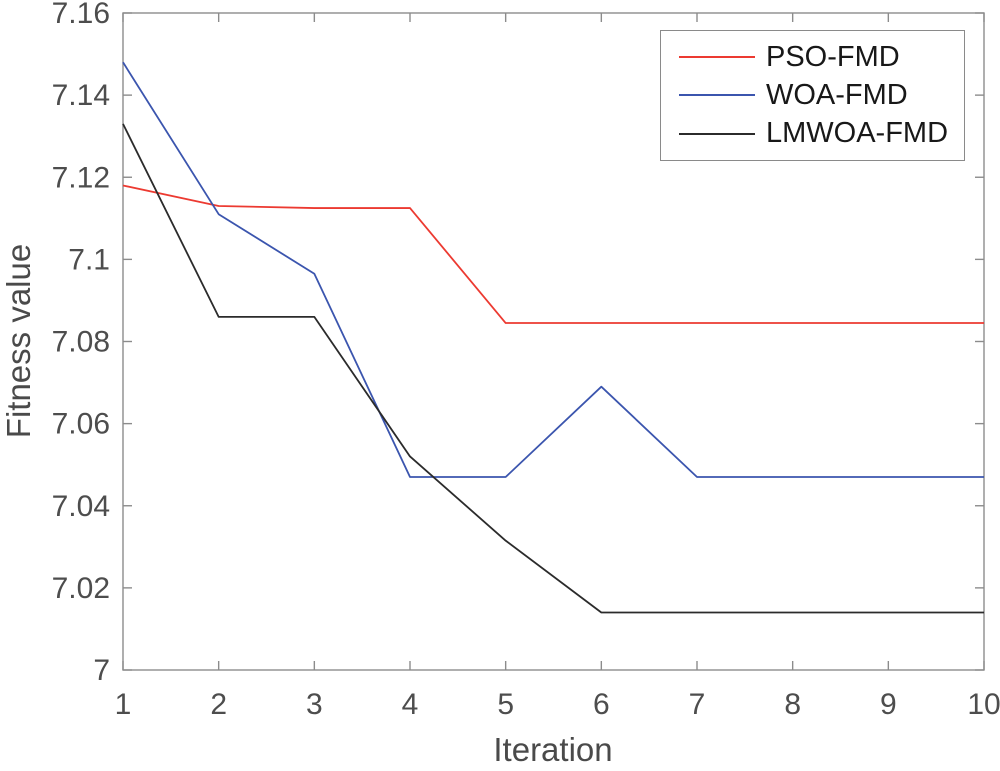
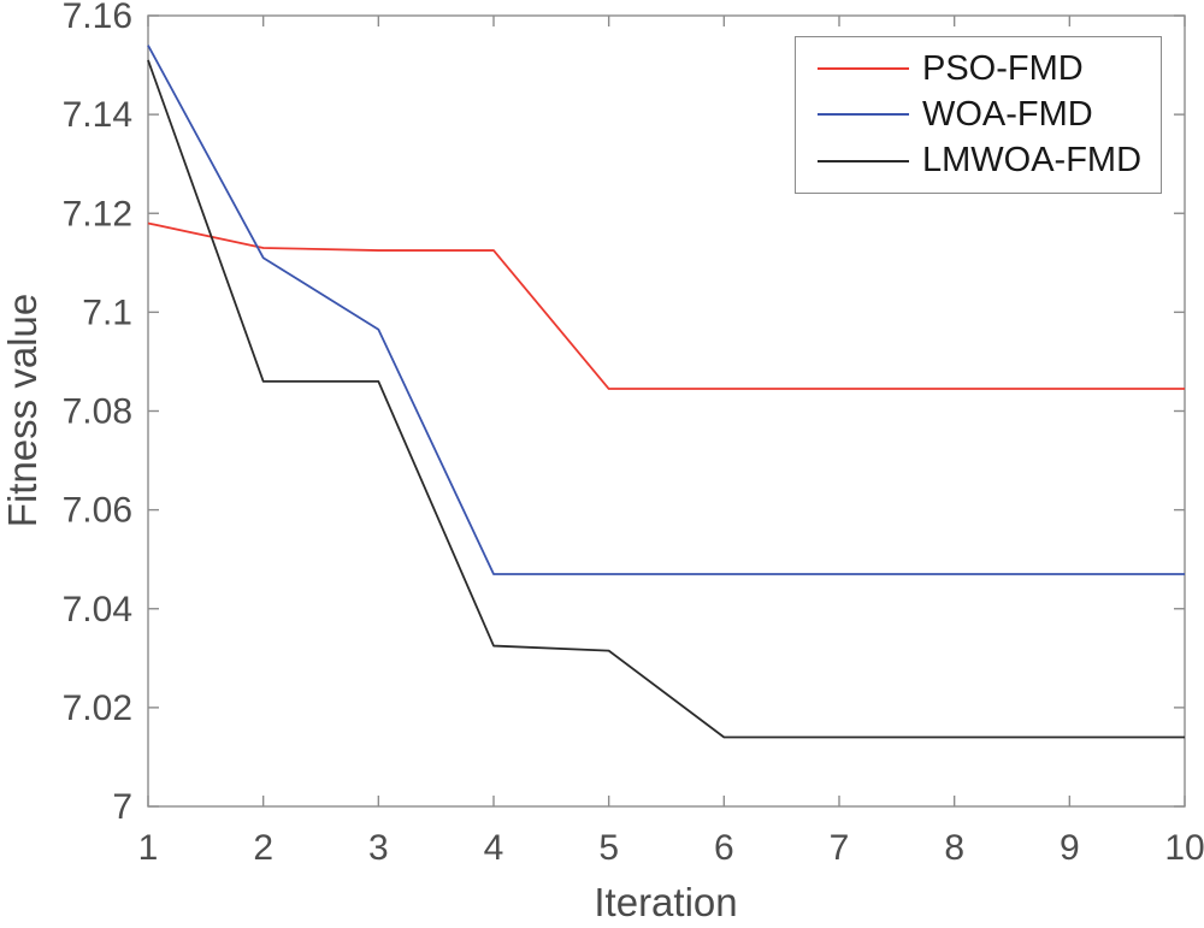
WOA-FMD/1: 7.148 -> 7.154
LMWOA-FMD/1: 7.133 -> 7.151
LMWOA-FMD/4: 7.052 -> 7.032
WOA-FMD/6: 7.069 -> 7.047
